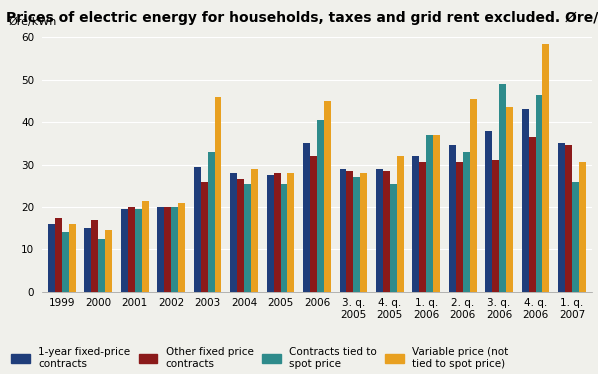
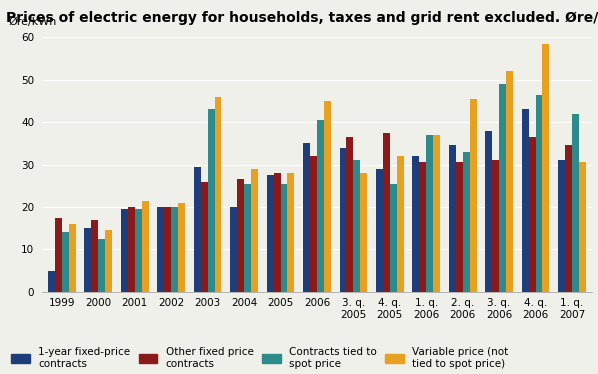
1-year fixed-price contracts/1999: 16.0 -> 5.0
Contracts tied to spot price/2003: 33.0 -> 43.0
1-year fixed-price contracts/2004: 28.0 -> 20.0
1-year fixed-price contracts/3. q. 2005: 29.0 -> 34.0
Other fixed price contracts/3. q. 2005: 28.5 -> 36.5
Contracts tied to spot price/3. q. 2005: 27.0 -> 31.0
Other fixed price contracts/4. q. 2005: 28.5 -> 37.5
Variable price (not tied to spot price)/3. q. 2006: 43.5 -> 52.0
1-year fixed-price contracts/1. q. 2007: 35.0 -> 31.0
Contracts tied to spot price/1. q. 2007: 26.0 -> 42.0
